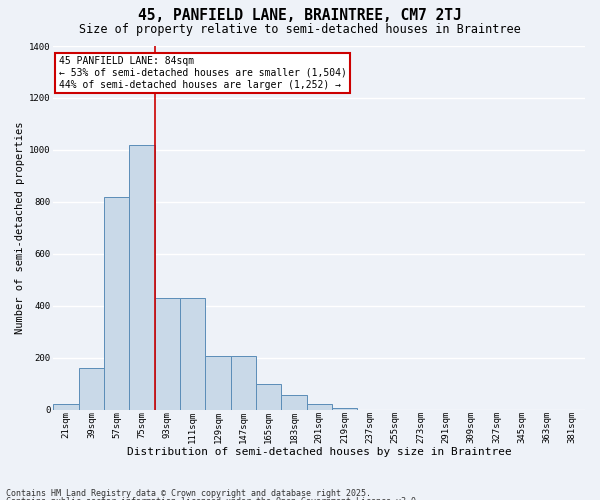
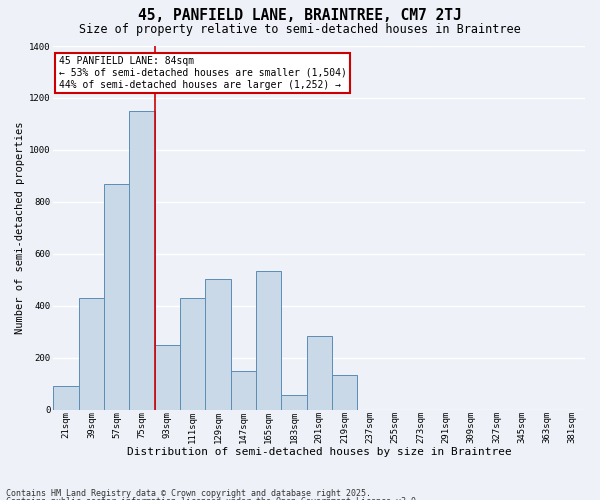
21sqm: 20 -> 90
39sqm: 160 -> 430
57sqm: 820 -> 870
75sqm: 1020 -> 1150
93sqm: 430 -> 250
129sqm: 205 -> 505
147sqm: 205 -> 150
165sqm: 100 -> 535
201sqm: 20 -> 285
219sqm: 5 -> 135
